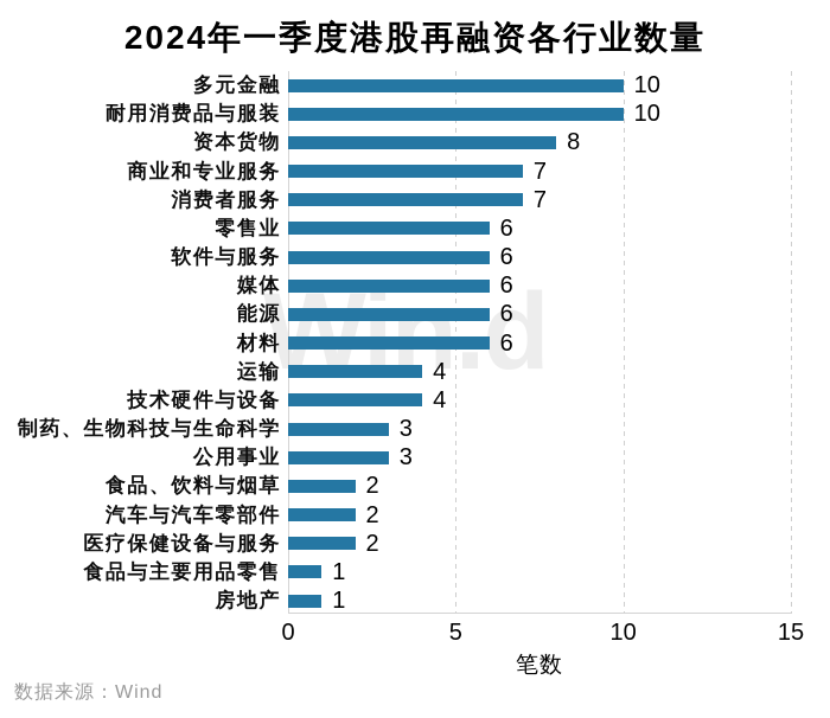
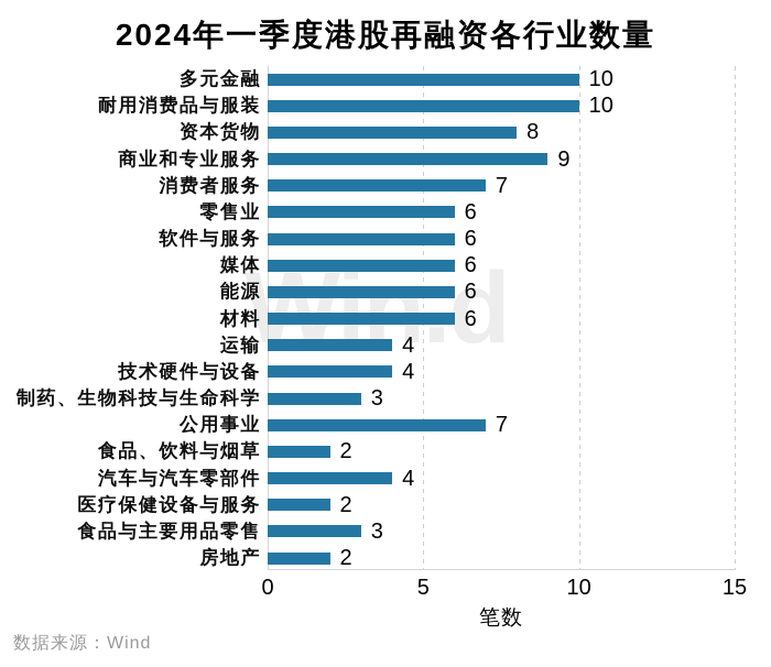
商业和专业服务: 7 -> 9
公用事业: 3 -> 7
汽车与汽车零部件: 2 -> 4
食品与主要用品零售: 1 -> 3
房地产: 1 -> 2
